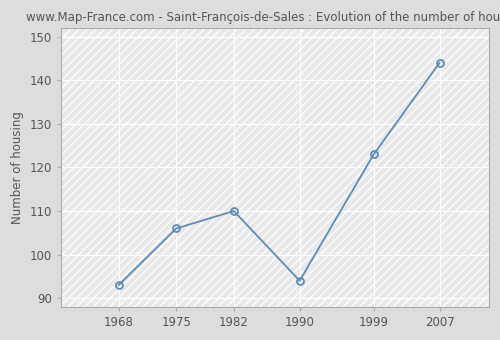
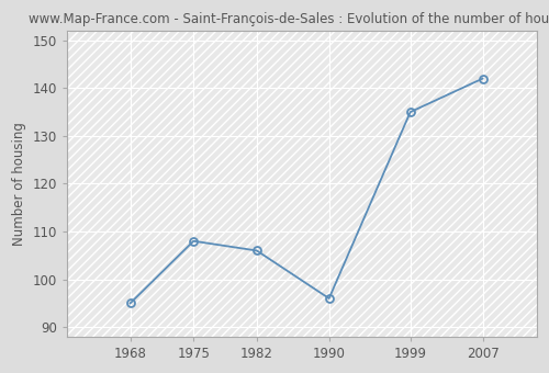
1968: 93 -> 95
1975: 106 -> 108
1982: 110 -> 106
1990: 94 -> 96
1999: 123 -> 135
2007: 144 -> 142
